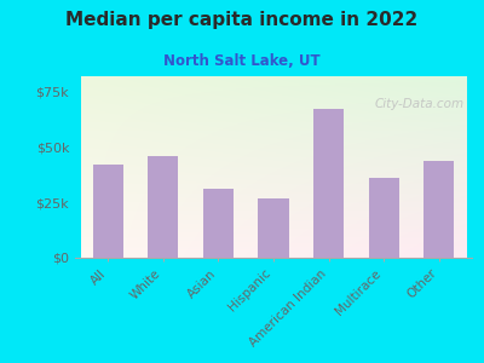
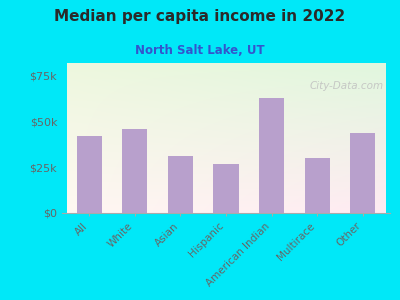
American Indian: $67k -> $63k
Multirace: $36k -> $30k
